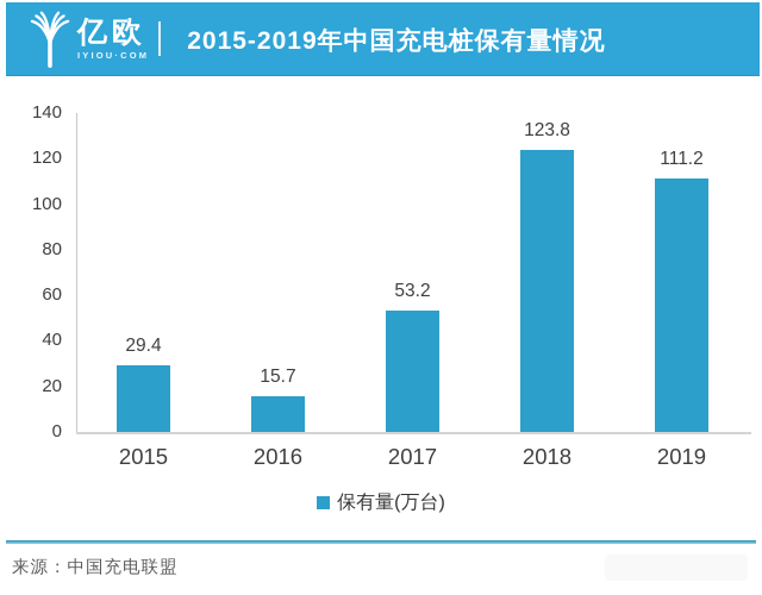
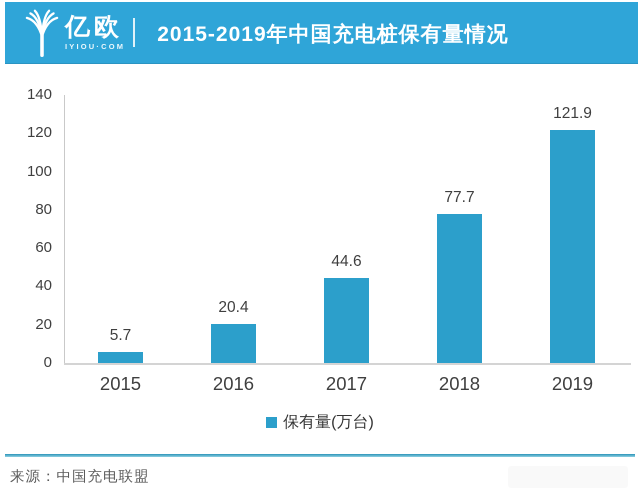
2015: 29.4 -> 5.7
2016: 15.7 -> 20.4
2017: 53.2 -> 44.6
2018: 123.8 -> 77.7
2019: 111.2 -> 121.9
